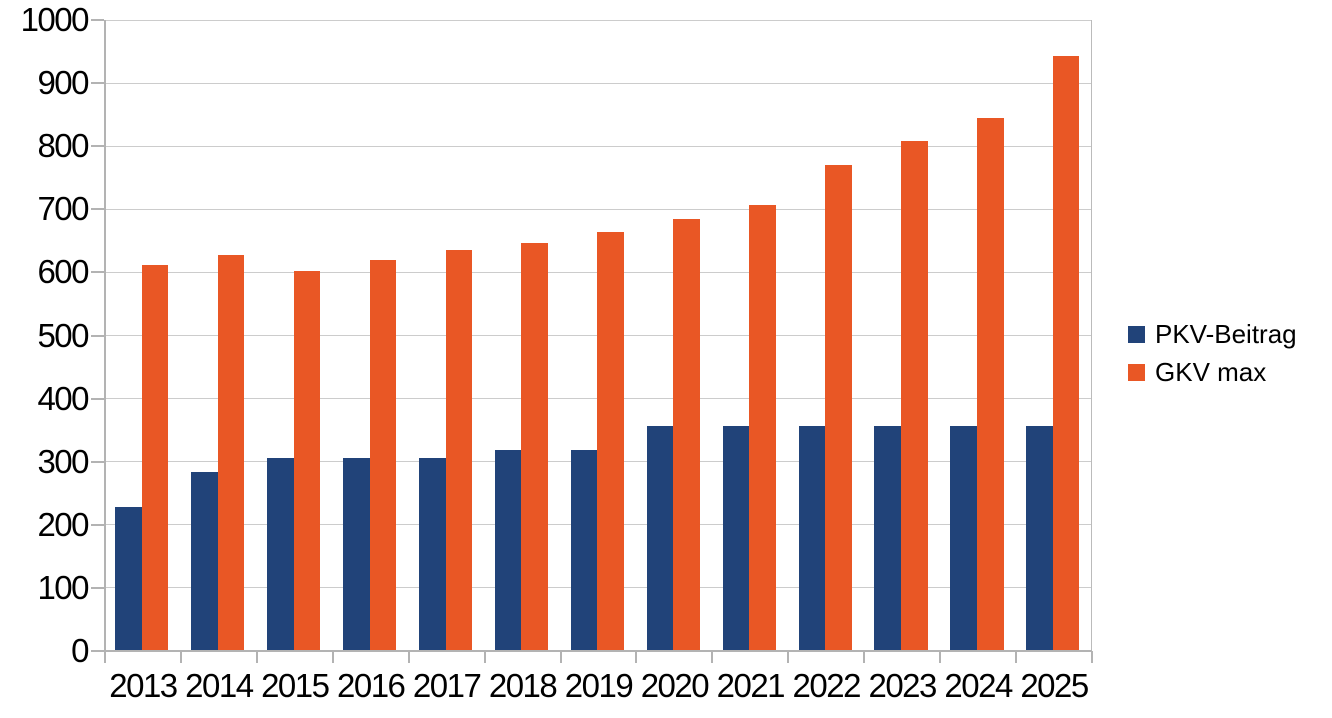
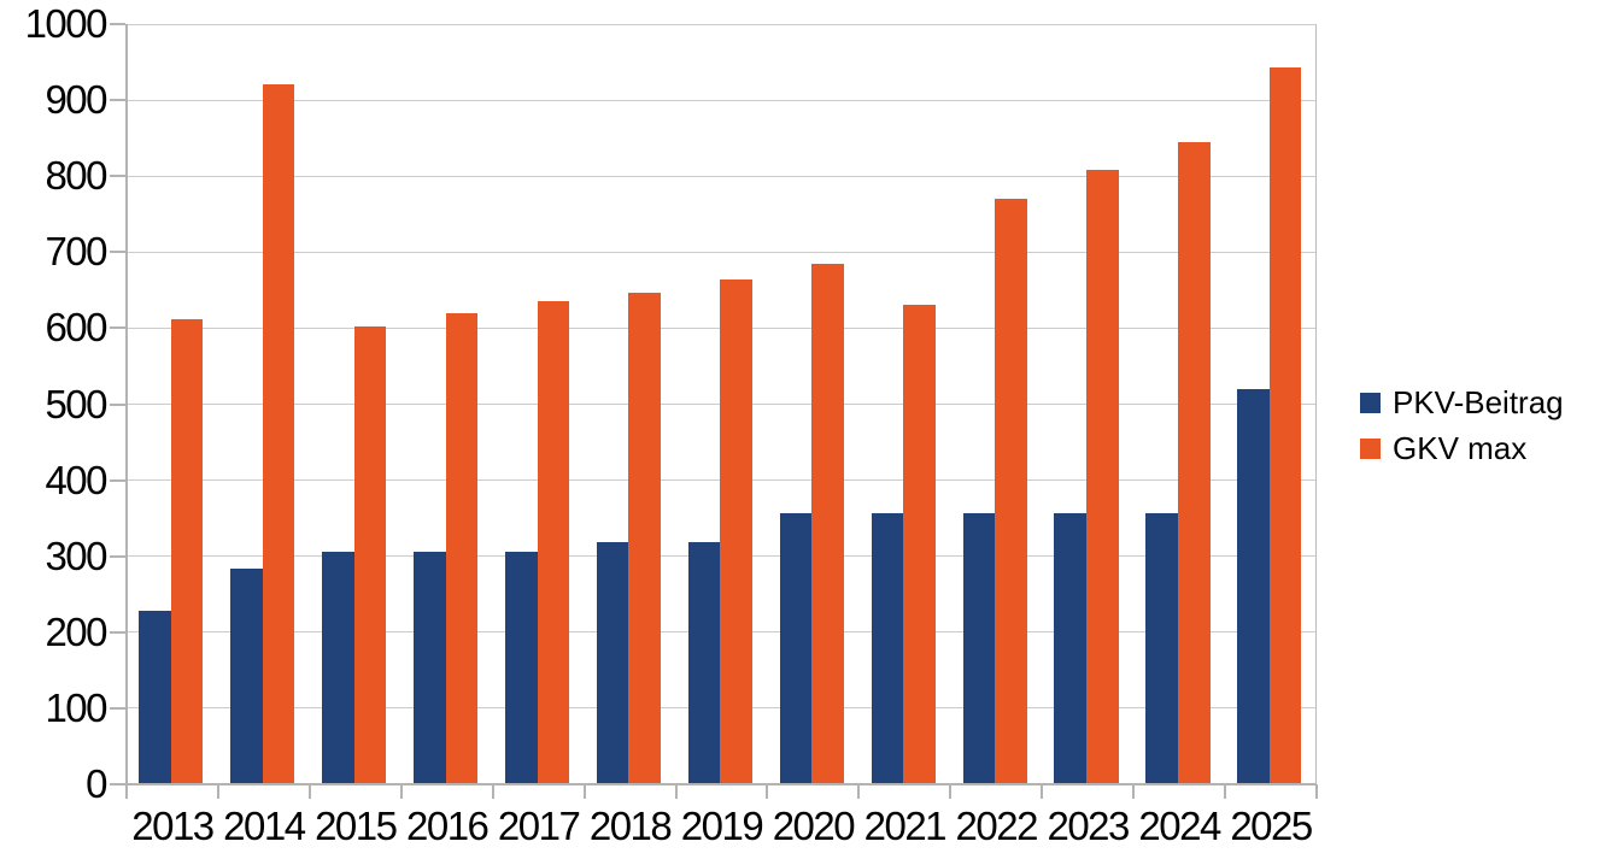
GKV max/2014: 630 -> 920
GKV max/2021: 710 -> 630
PKV-Beitrag/2025: 360 -> 520
